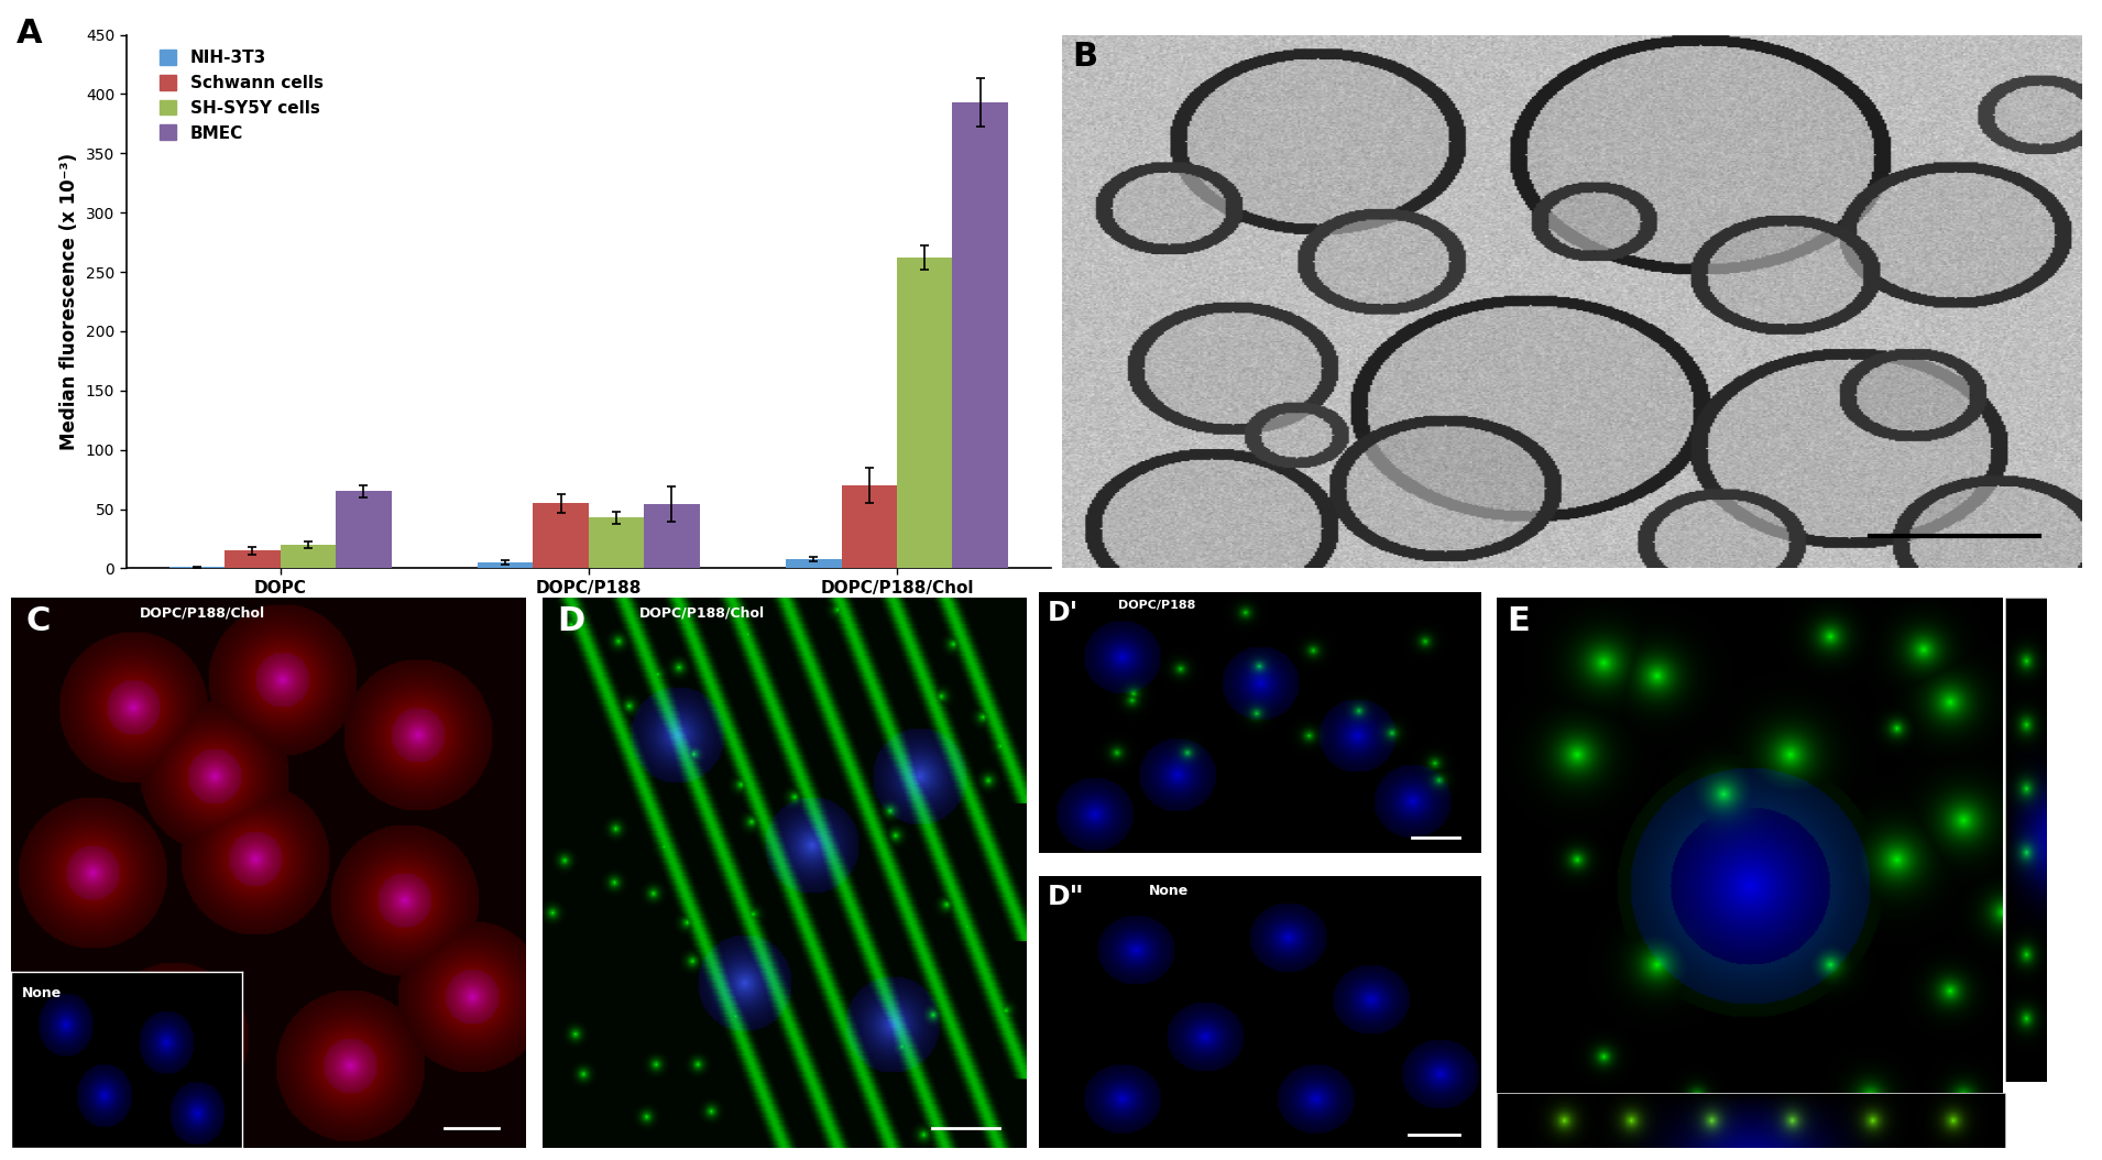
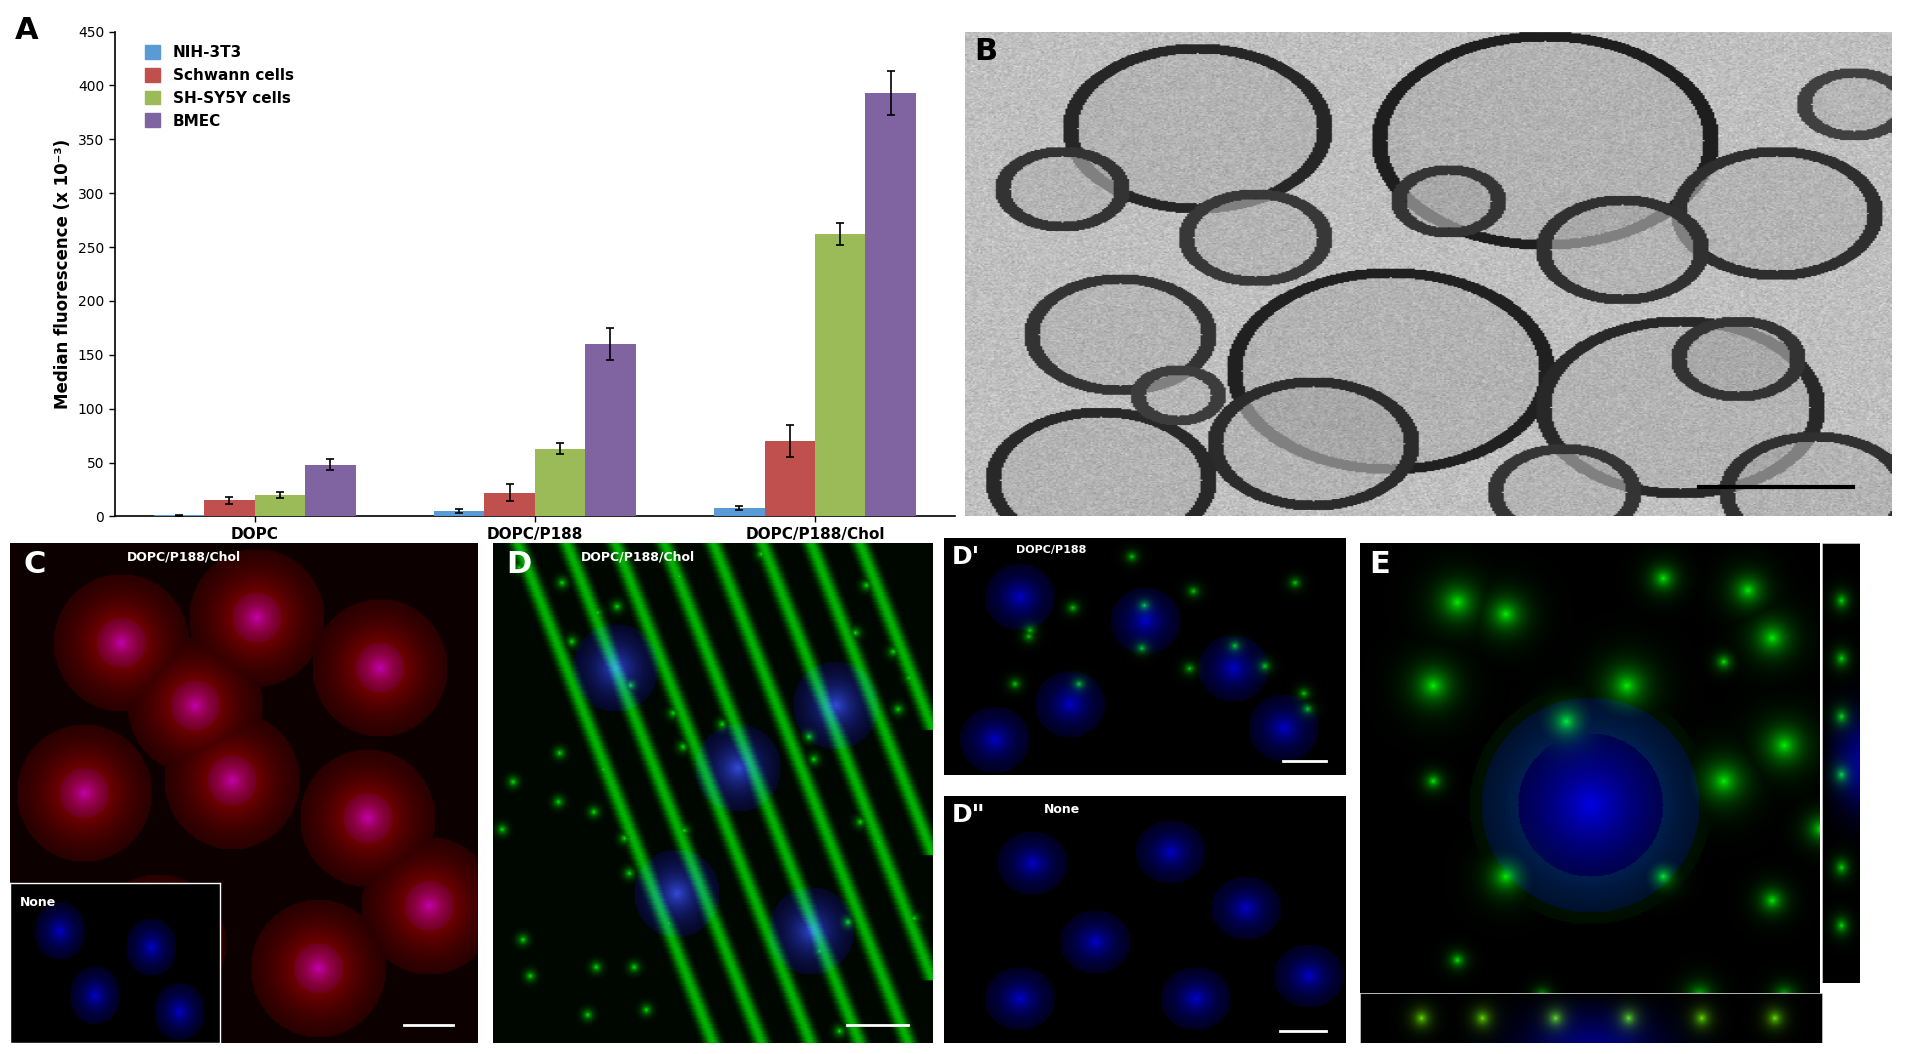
BMEC/DOPC: 65 -> 48
Schwann cells/DOPC/P188: 55 -> 22
SH-SY5Y cells/DOPC/P188: 43 -> 63
BMEC/DOPC/P188: 54 -> 160
